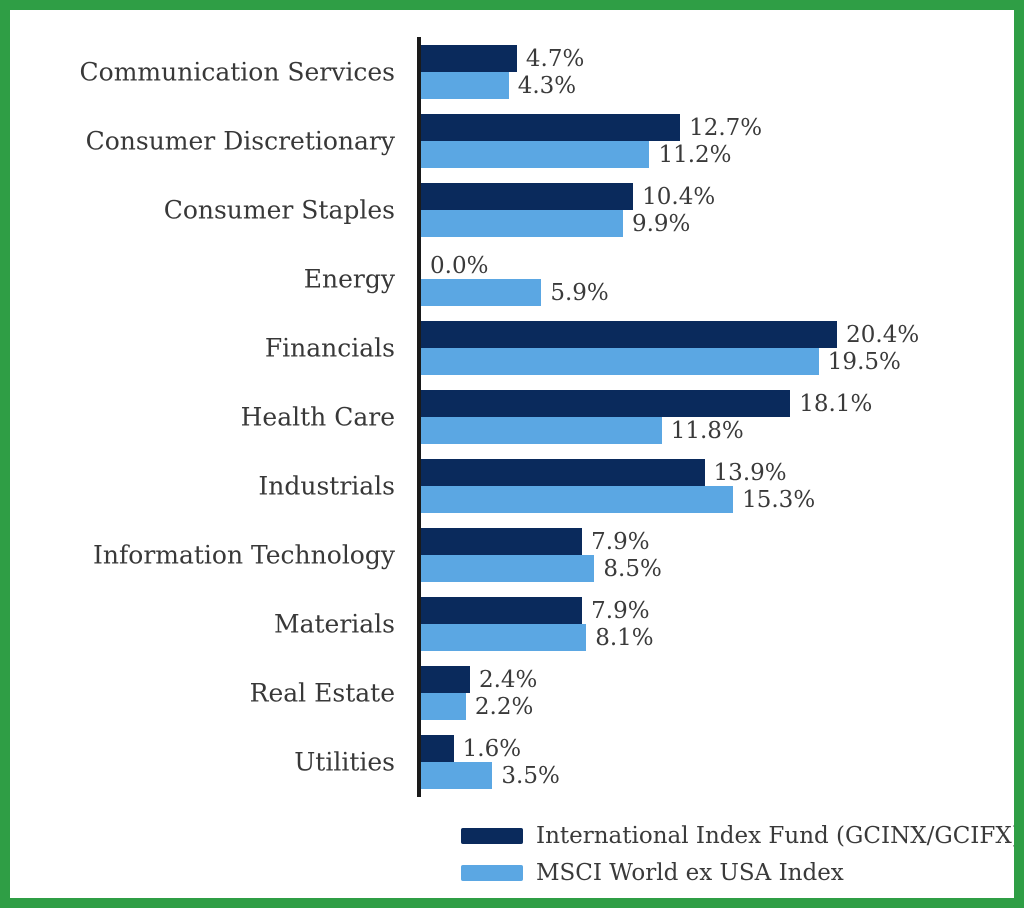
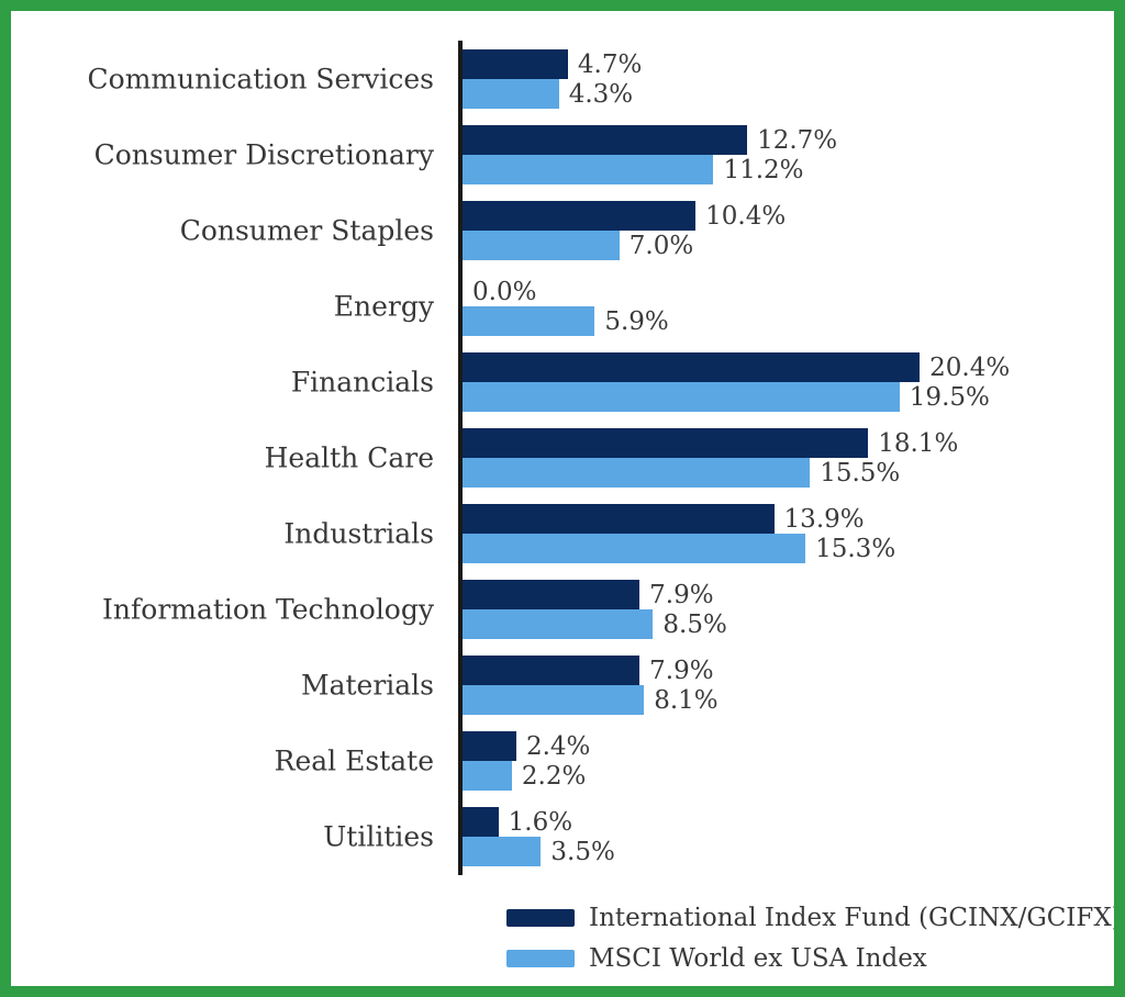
MSCI World ex USA Index/Consumer Staples: 9.9% -> 7.0%
MSCI World ex USA Index/Health Care: 11.8% -> 15.5%
